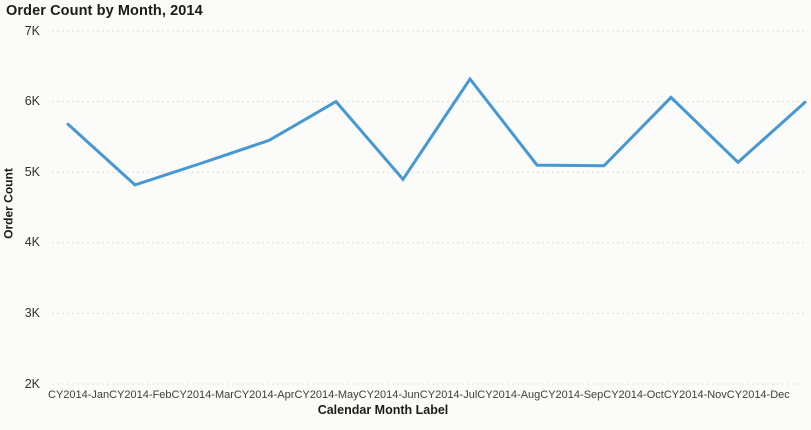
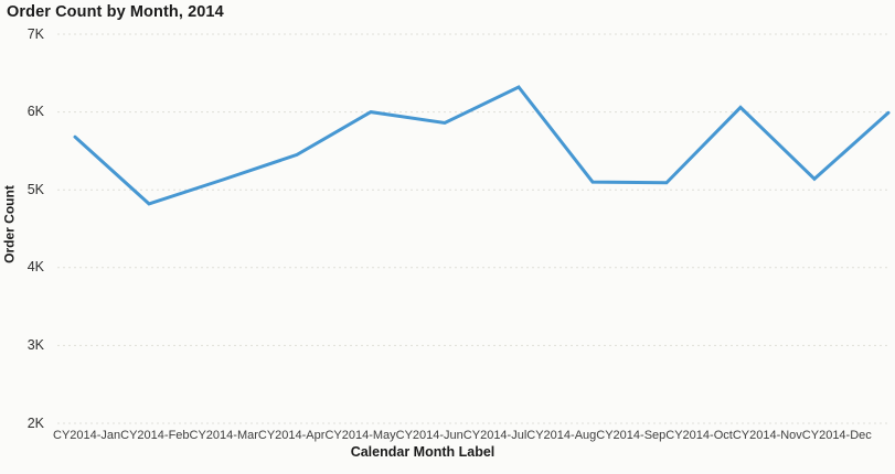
CY2014-Jun: 4.9K -> 5.9K
